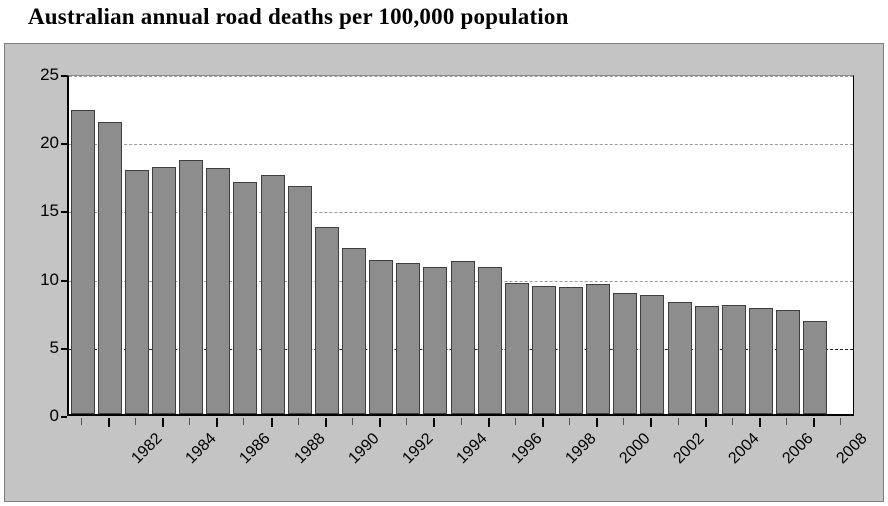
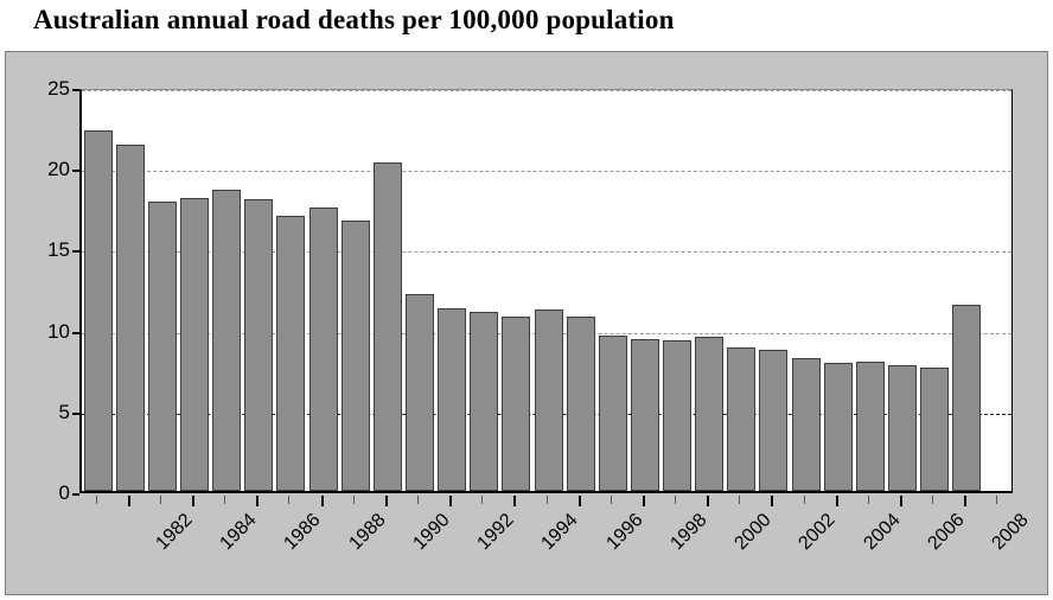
1990: 13.7 -> 20.3
2008: 6.8 -> 11.5
